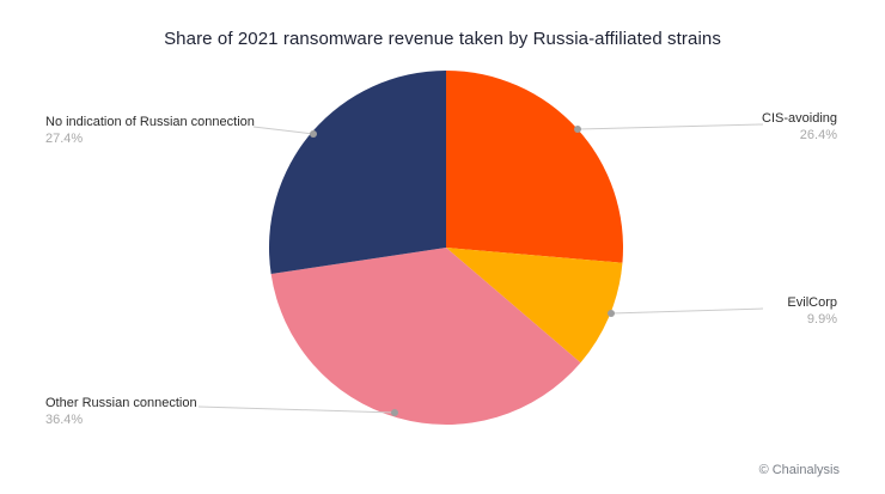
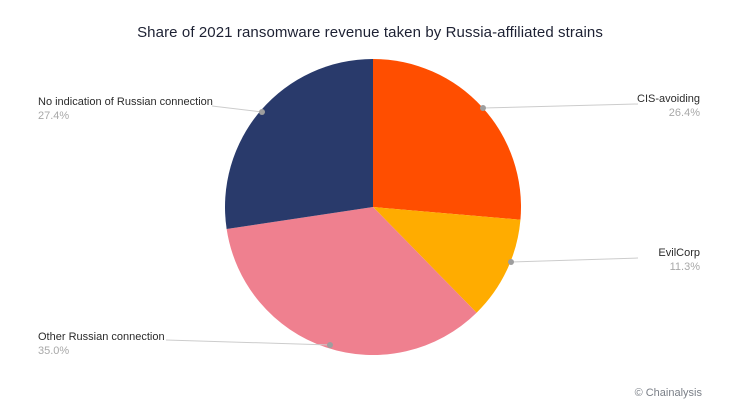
EvilCorp: 9.9% -> 11.3%
Other Russian connection: 36.4% -> 35.0%
